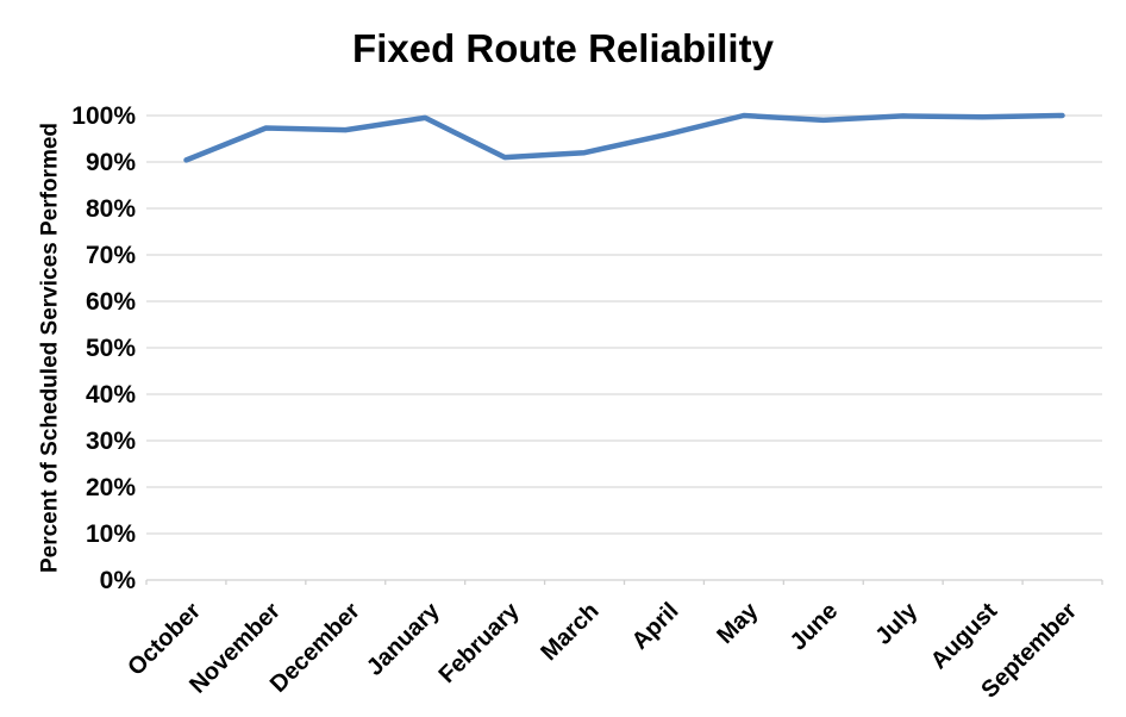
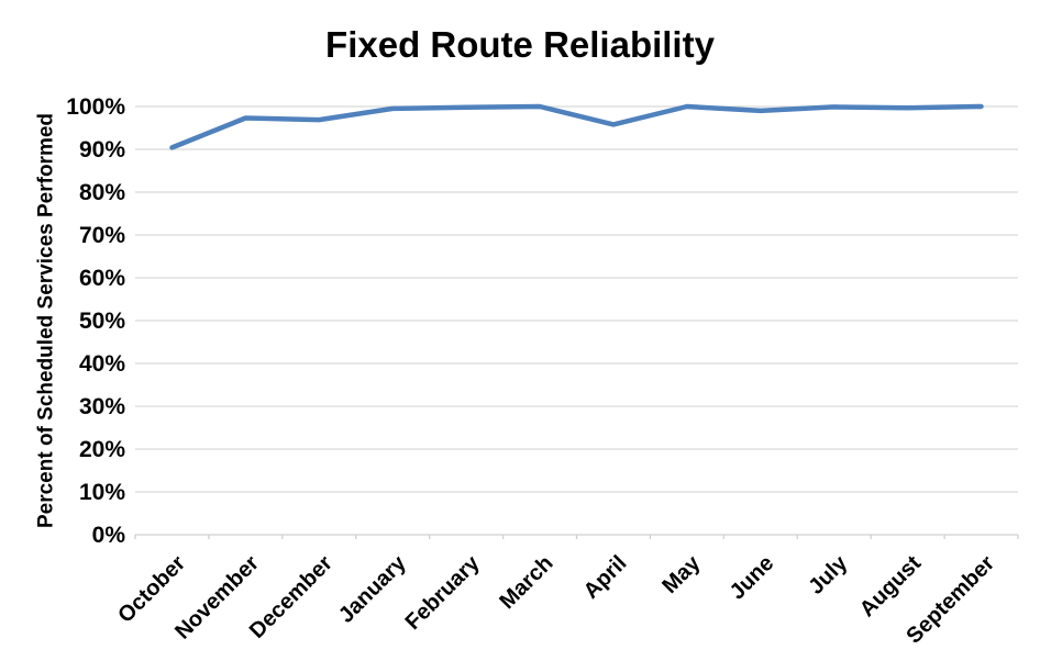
February: 91% -> 100%
March: 92% -> 100%
